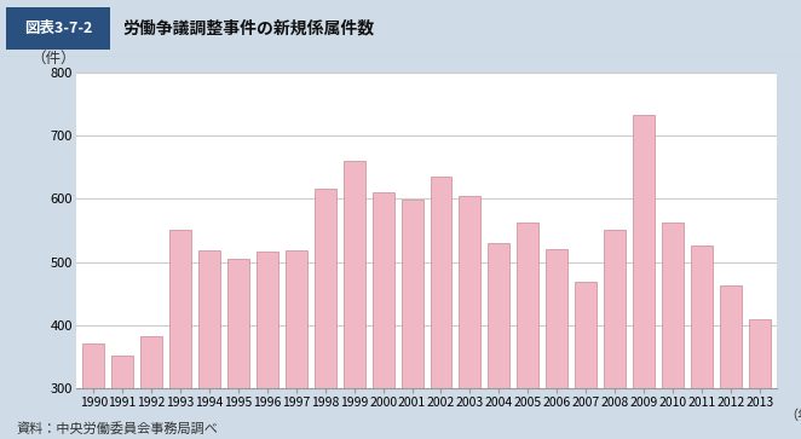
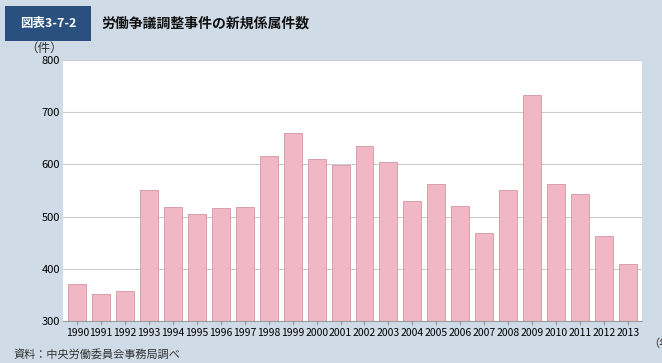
1992: 382 -> 358
2011: 526 -> 544
